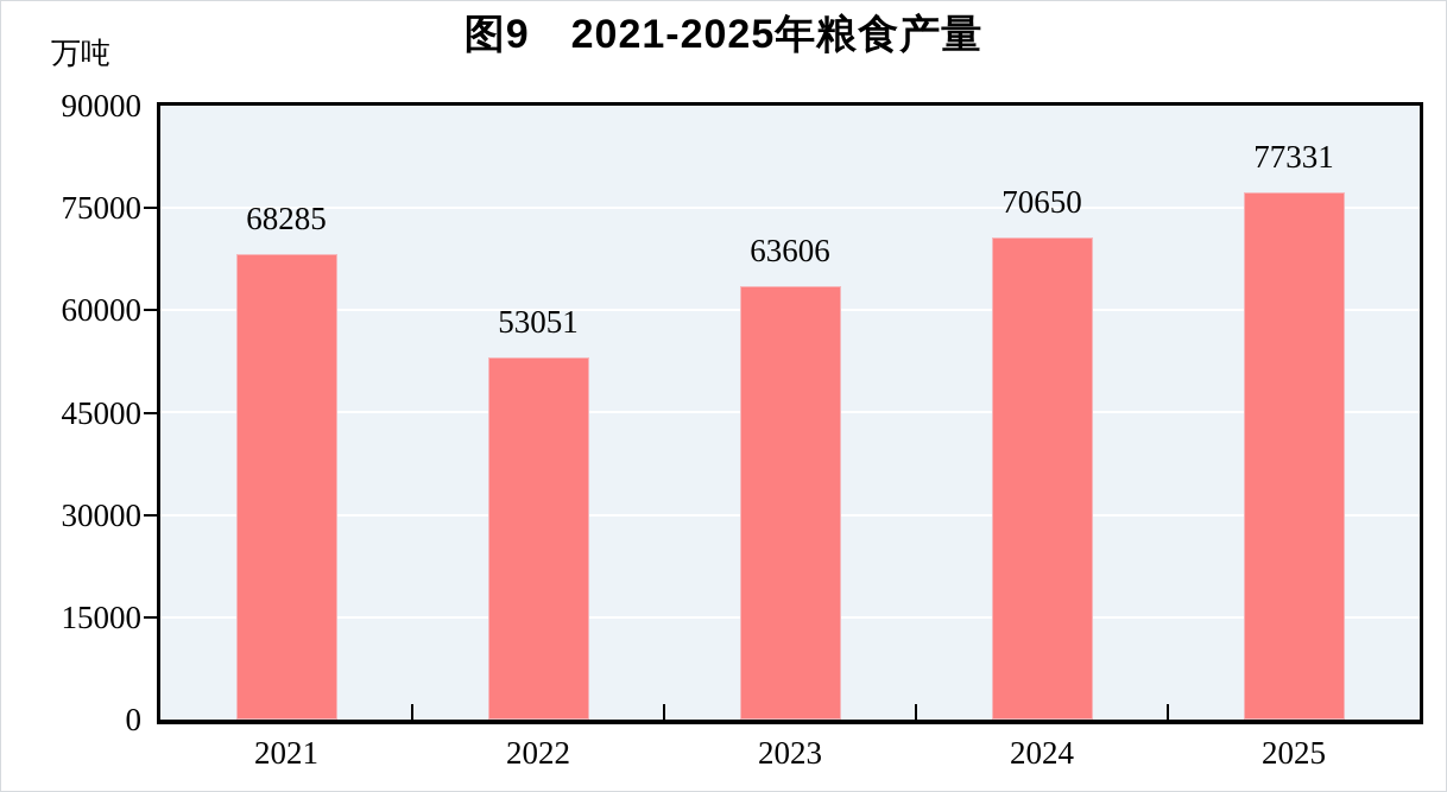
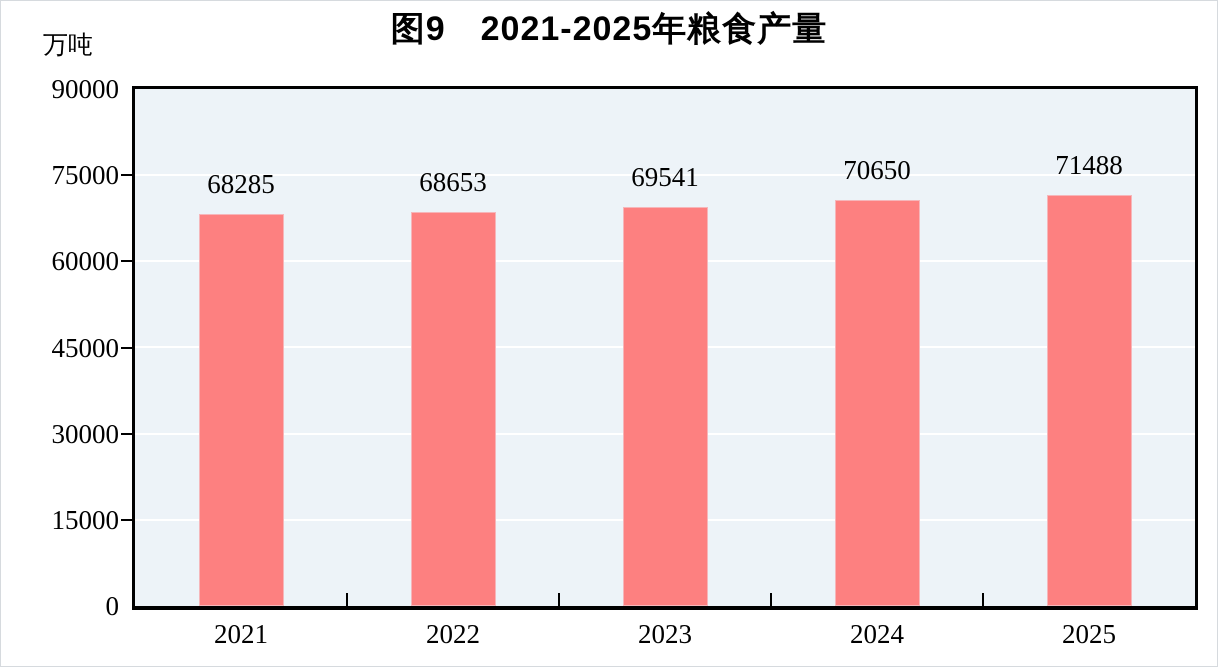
2022: 53051 -> 68653
2023: 63606 -> 69541
2025: 77331 -> 71488
